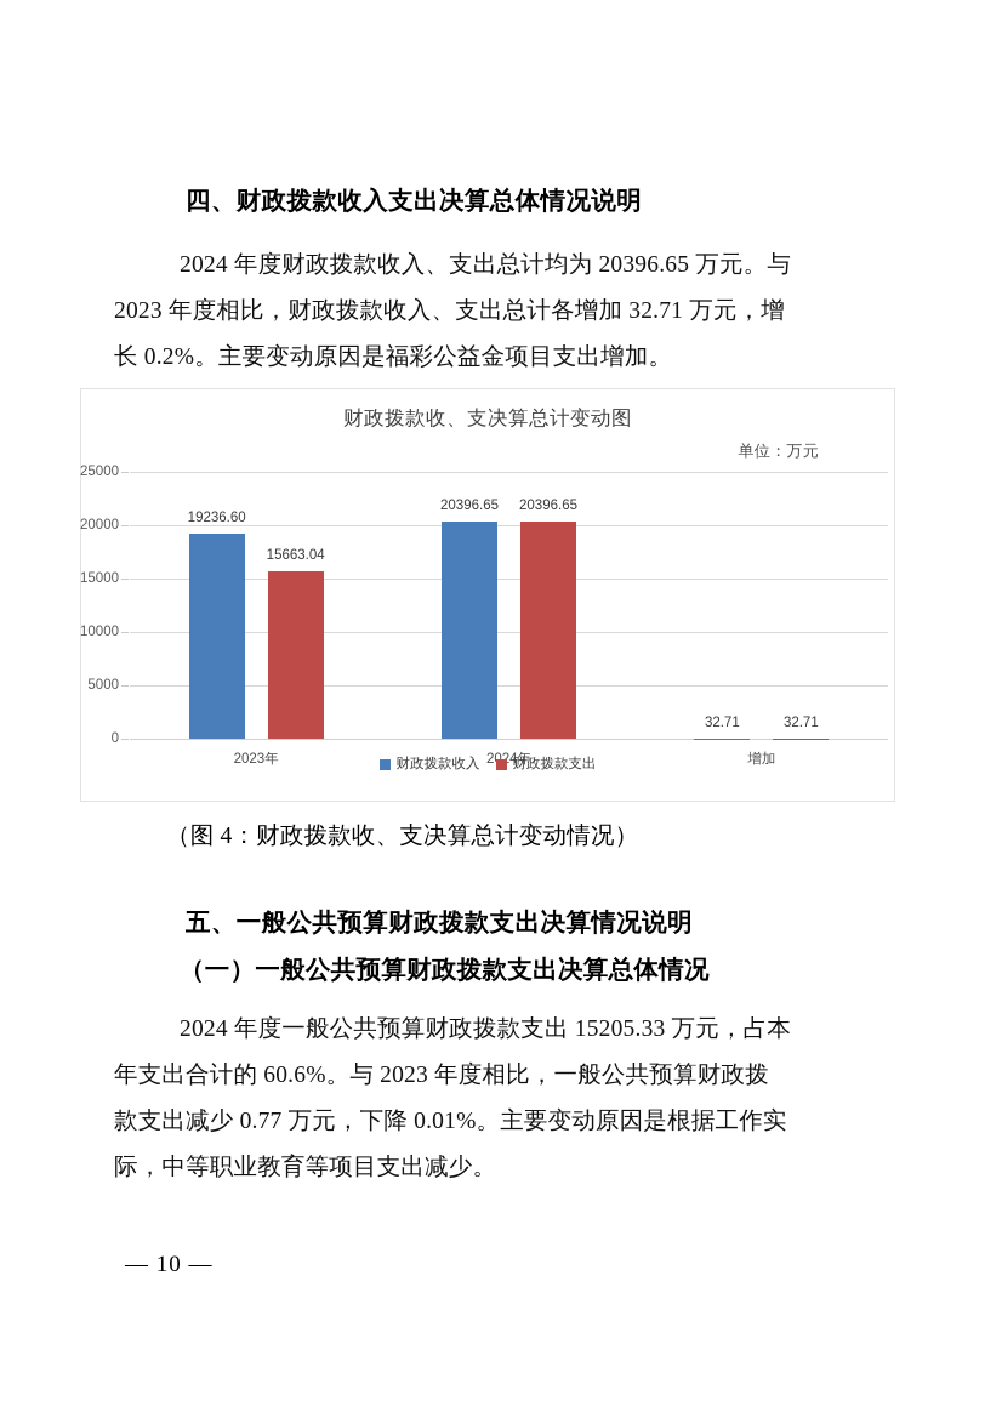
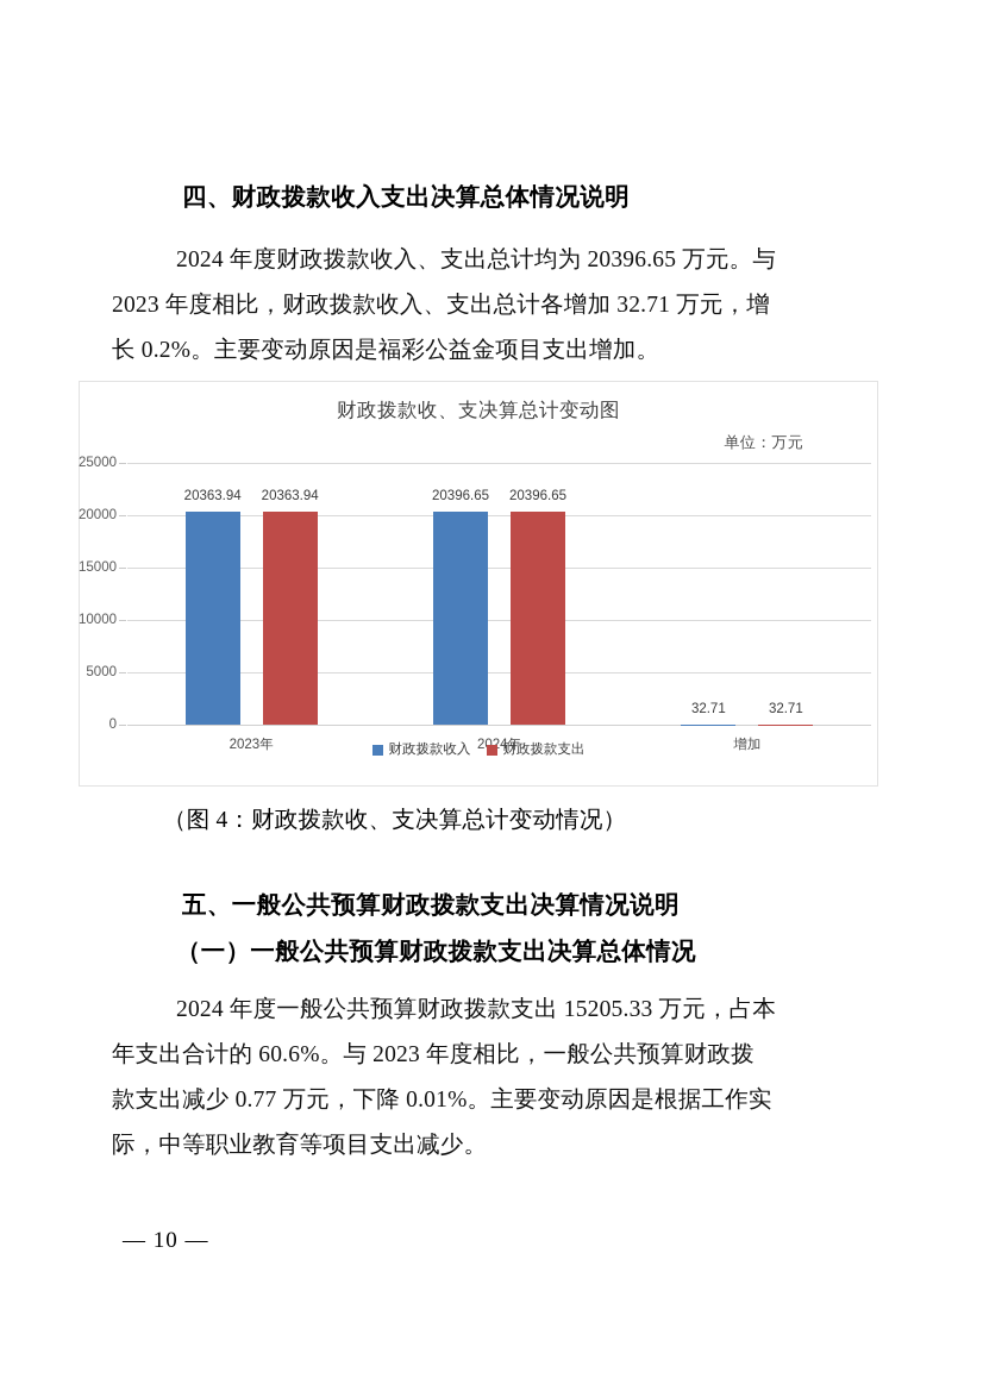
财政拨款收入/2023年: 19236.60 -> 20363.94
财政拨款支出/2023年: 15663.04 -> 20363.94
